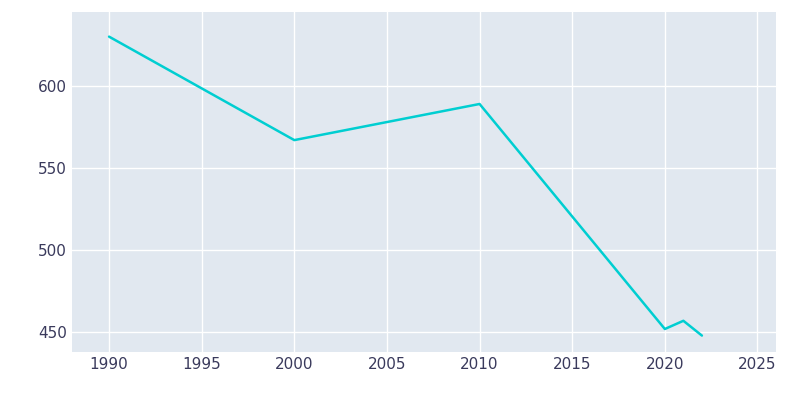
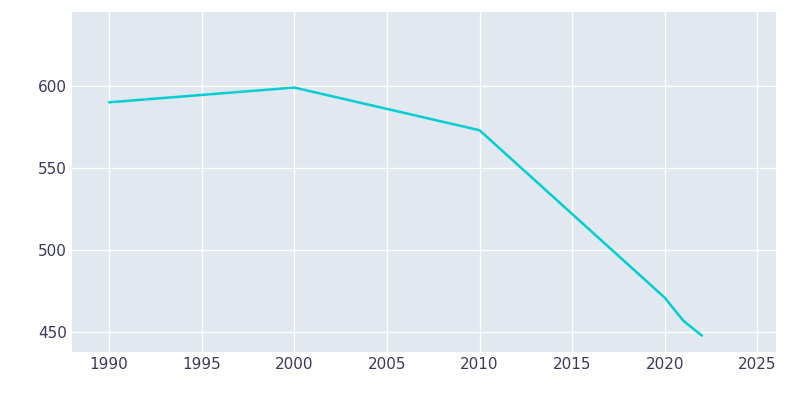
1990: 630 -> 590
2000: 567 -> 599
2010: 589 -> 573
2020: 452 -> 471
